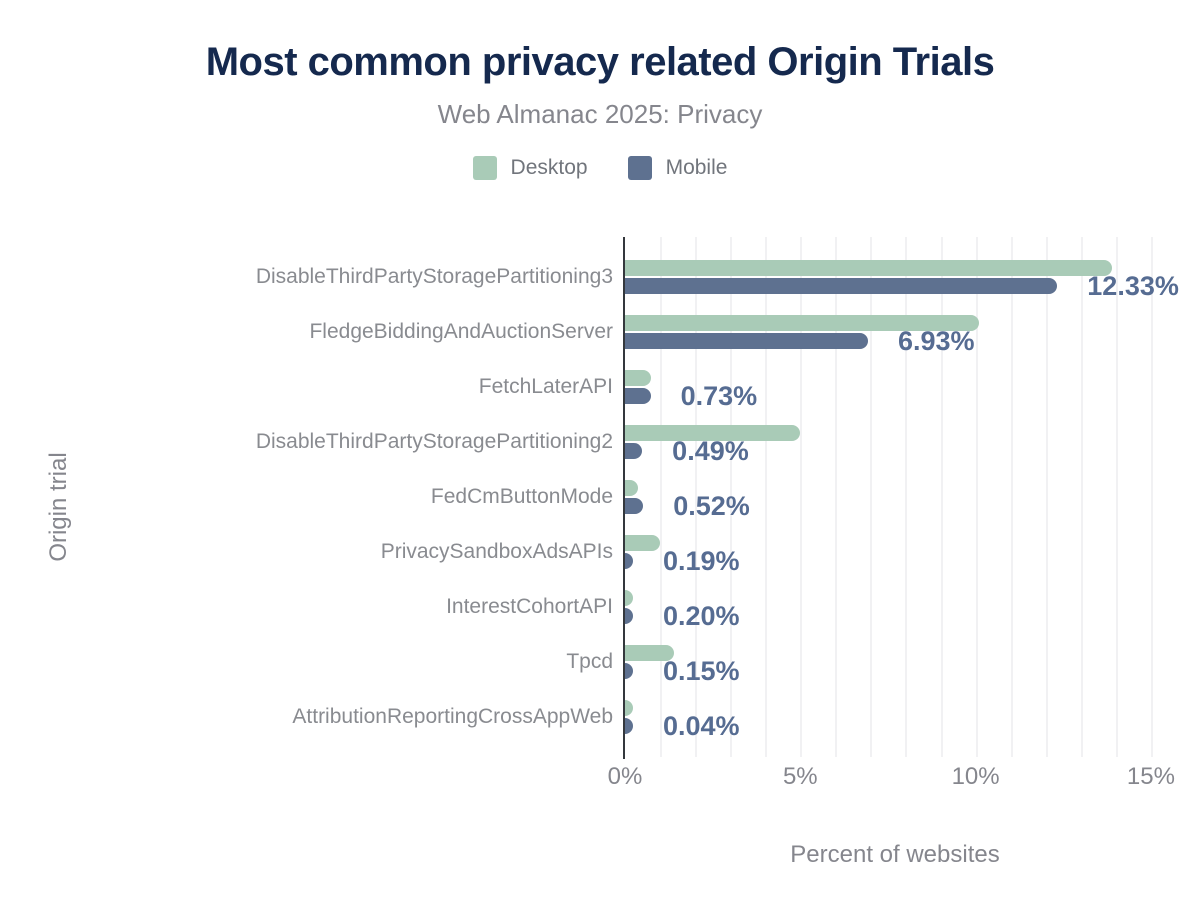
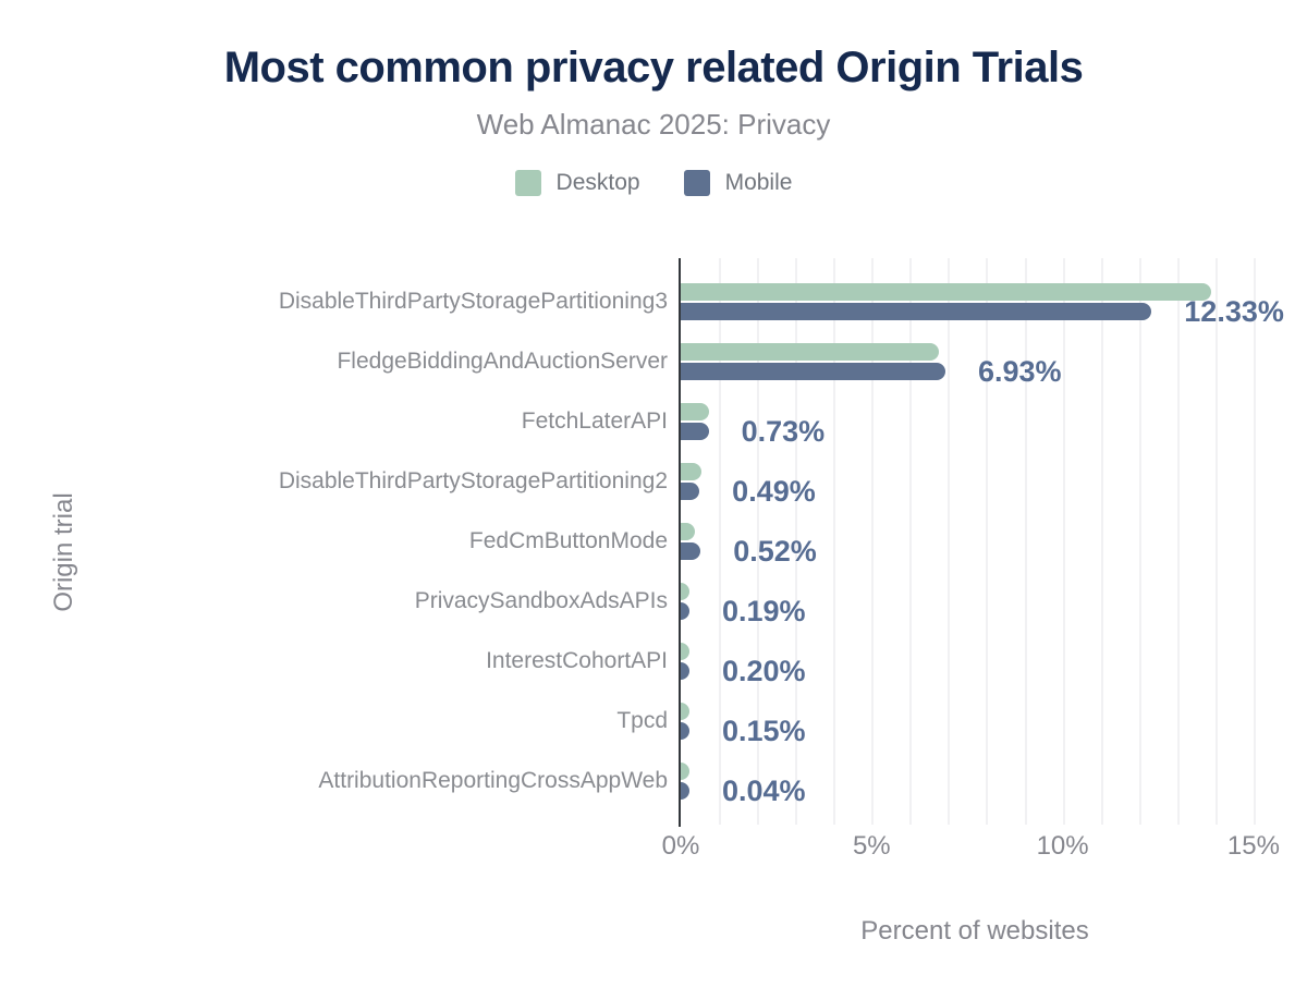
Desktop/FledgeBiddingAndAuctionServer: 10.1% -> 6.8%
Desktop/DisableThirdPartyStoragePartitioning2: 5.0% -> 0.6%
Desktop/PrivacySandboxAdsAPIs: 1.0% -> 0.2%
Desktop/Tpcd: 1.4% -> 0.2%
